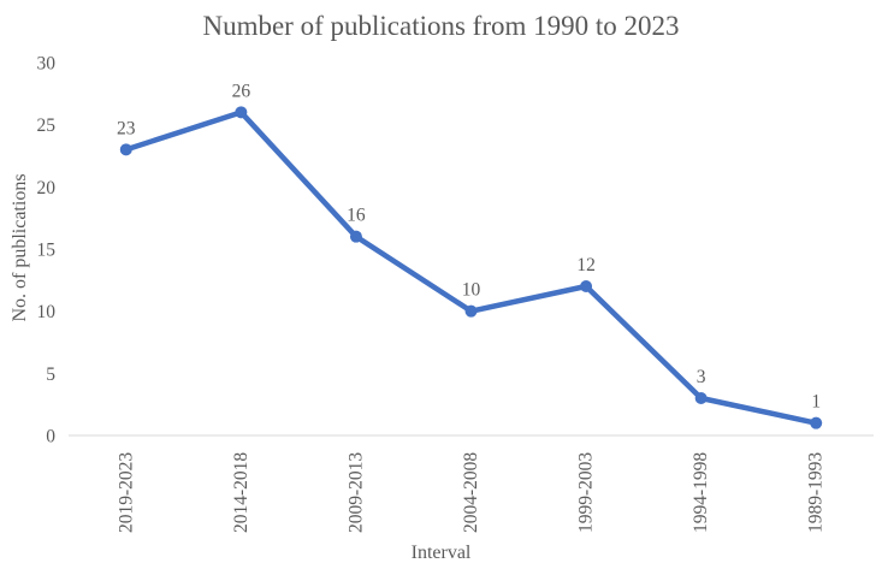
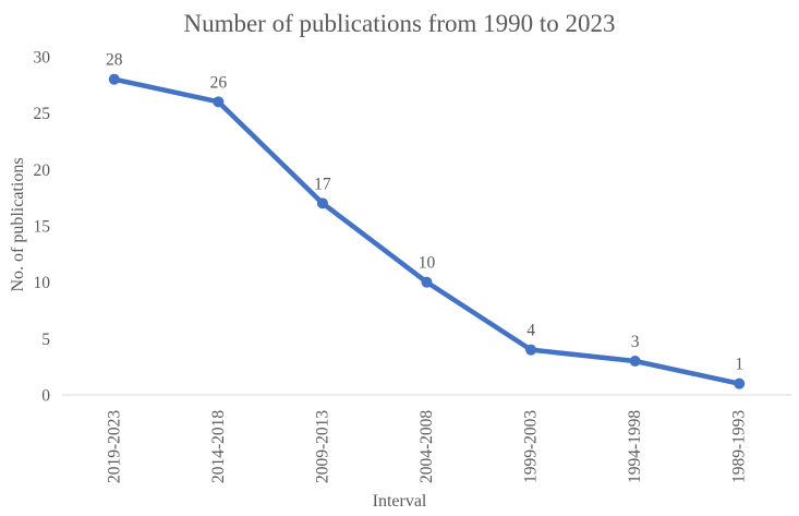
2019-2023: 23 -> 28
2009-2013: 16 -> 17
1999-2003: 12 -> 4
